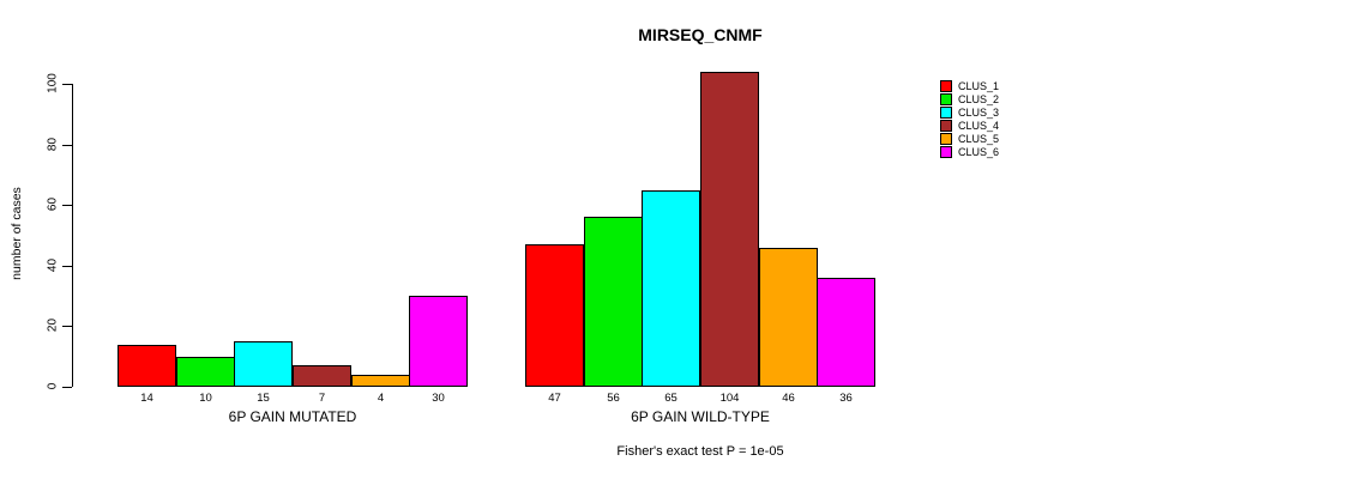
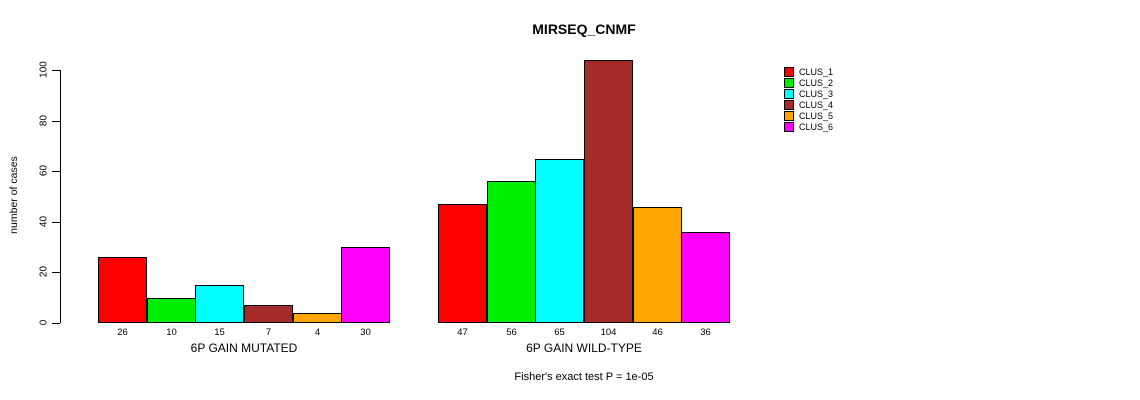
CLUS_1/6P GAIN MUTATED: 14 -> 26
